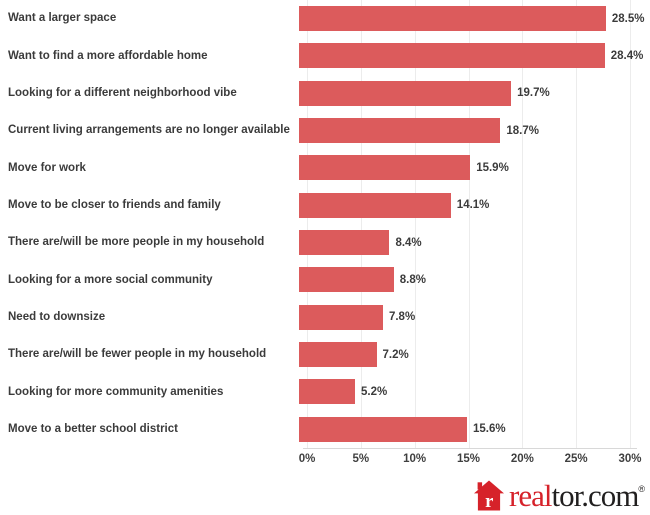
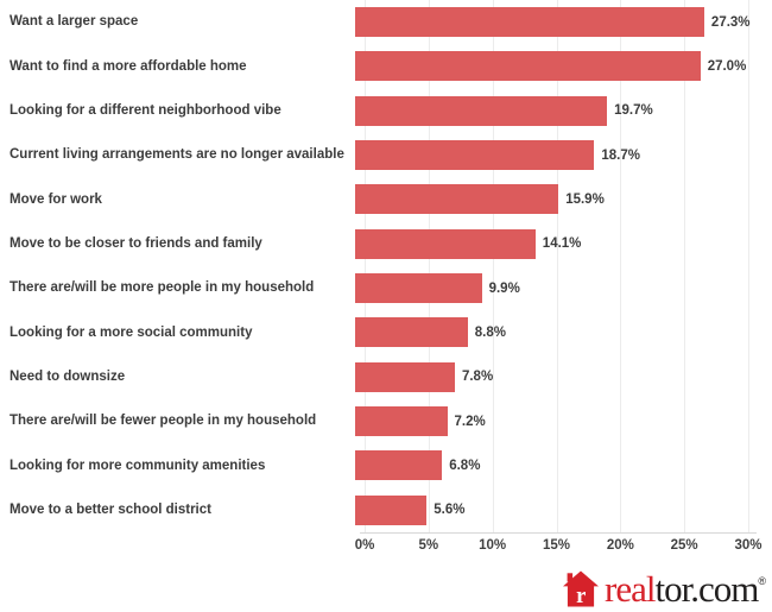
Want a larger space: 28.5% -> 27.3%
Want to find a more affordable home: 28.4% -> 27.0%
There are/will be more people in my household: 8.4% -> 9.9%
Looking for more community amenities: 5.2% -> 6.8%
Move to a better school district: 15.6% -> 5.6%
